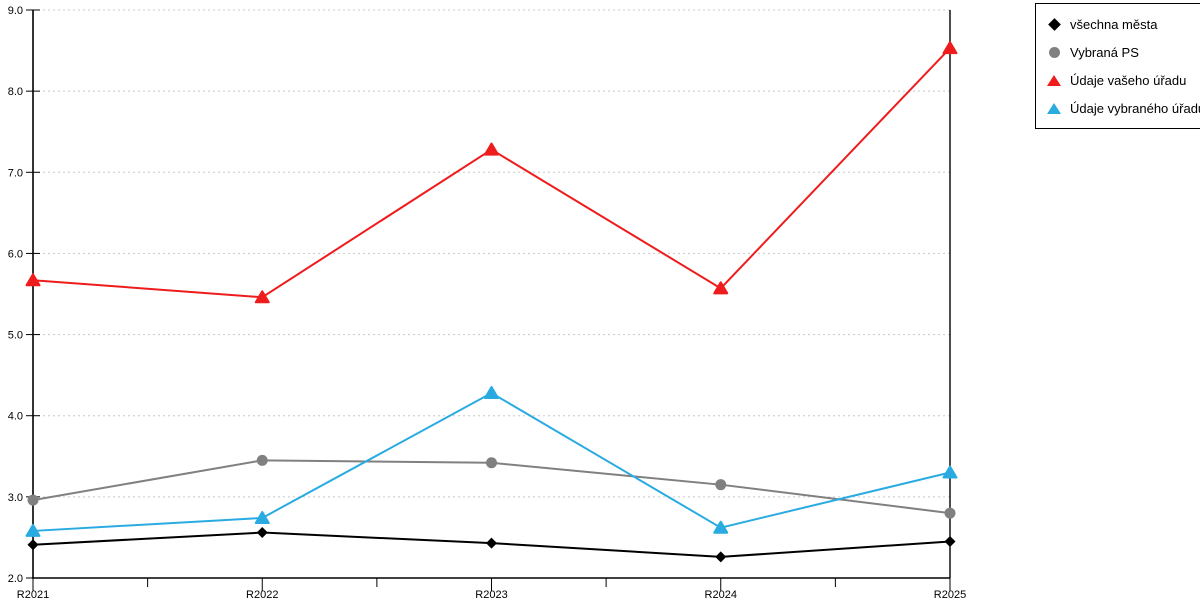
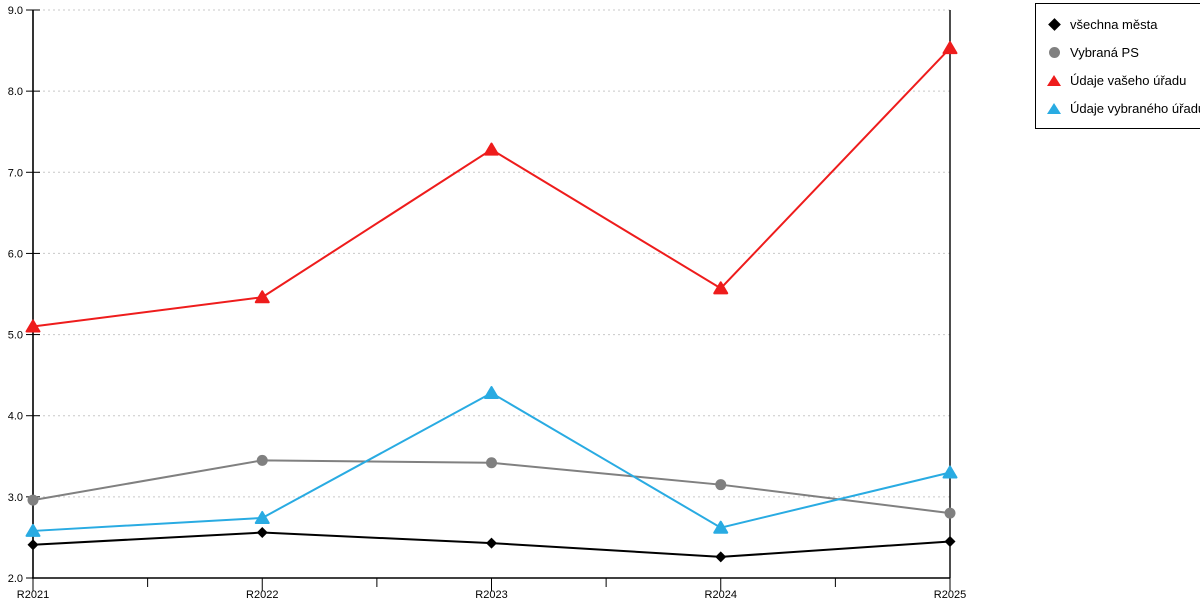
Údaje vašeho úřadu/R2021: 5.7 -> 5.1
